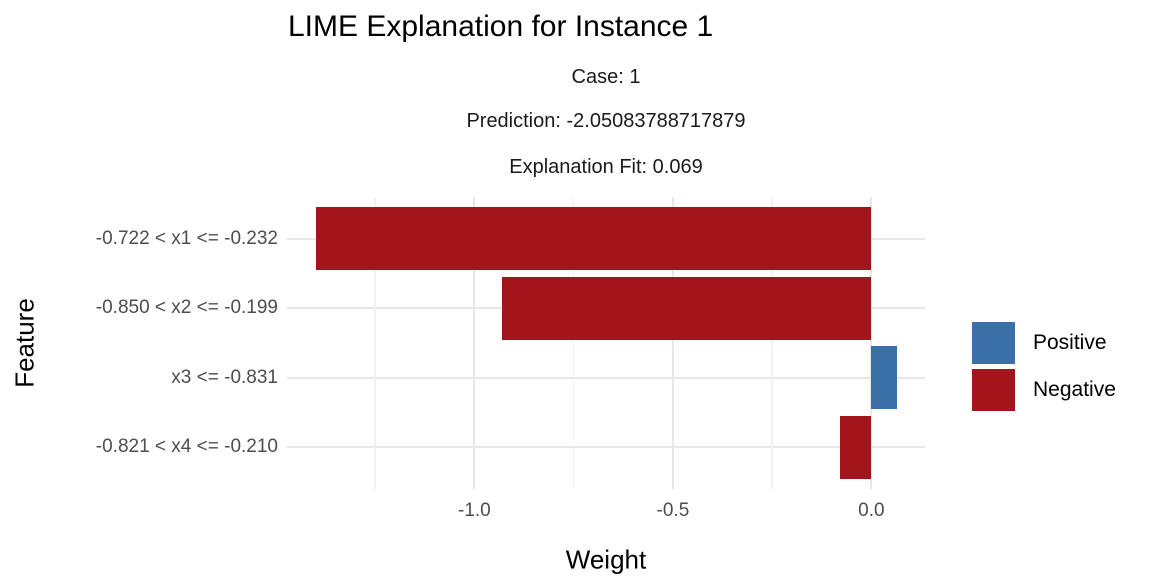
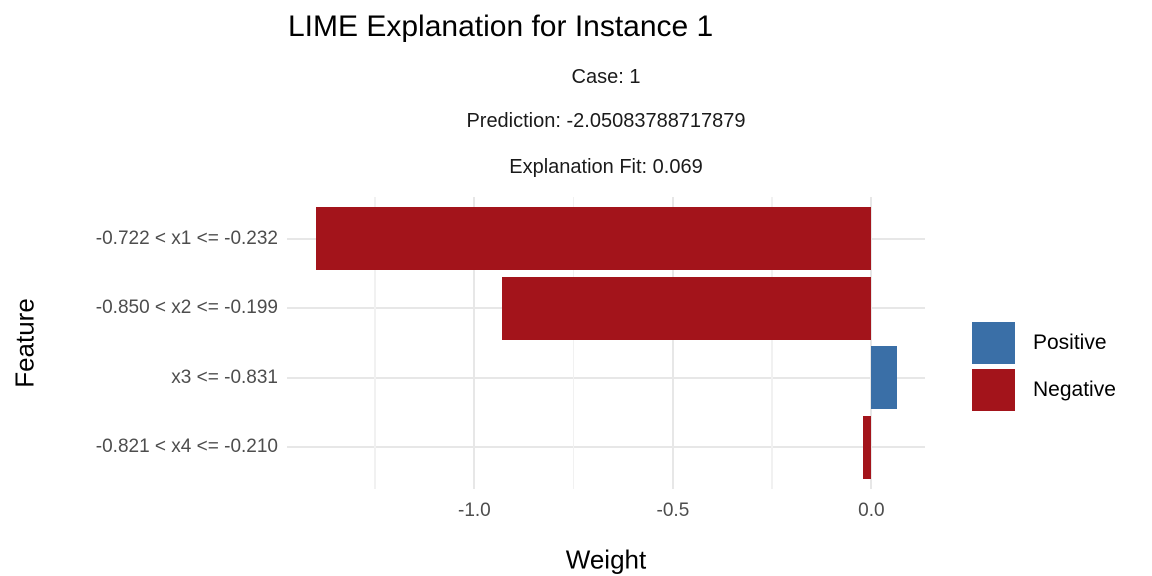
-0.821 < x4 <= -0.210: -0.08 -> -0.02
